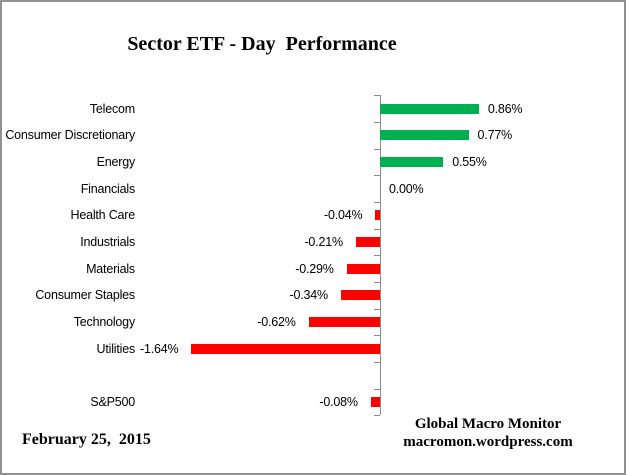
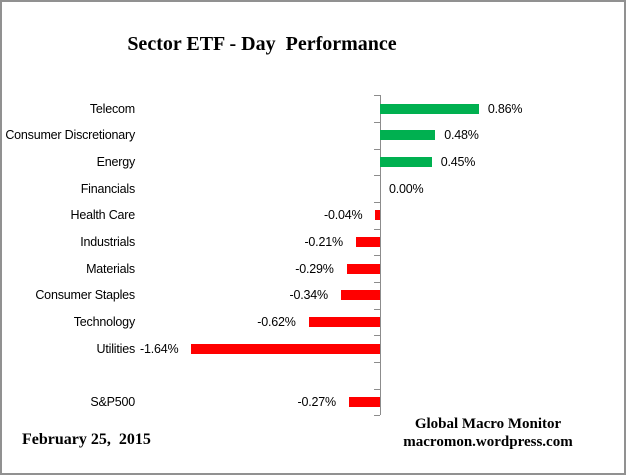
Consumer Discretionary: 0.77% -> 0.48%
Energy: 0.55% -> 0.45%
S&P500: -0.08% -> -0.27%
